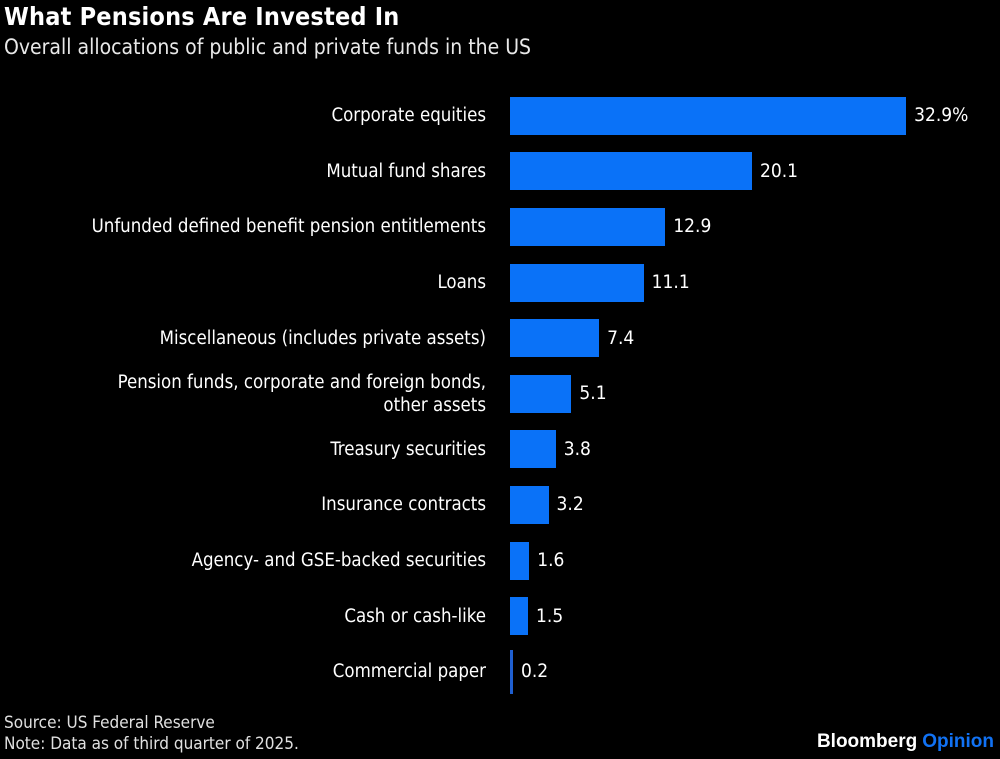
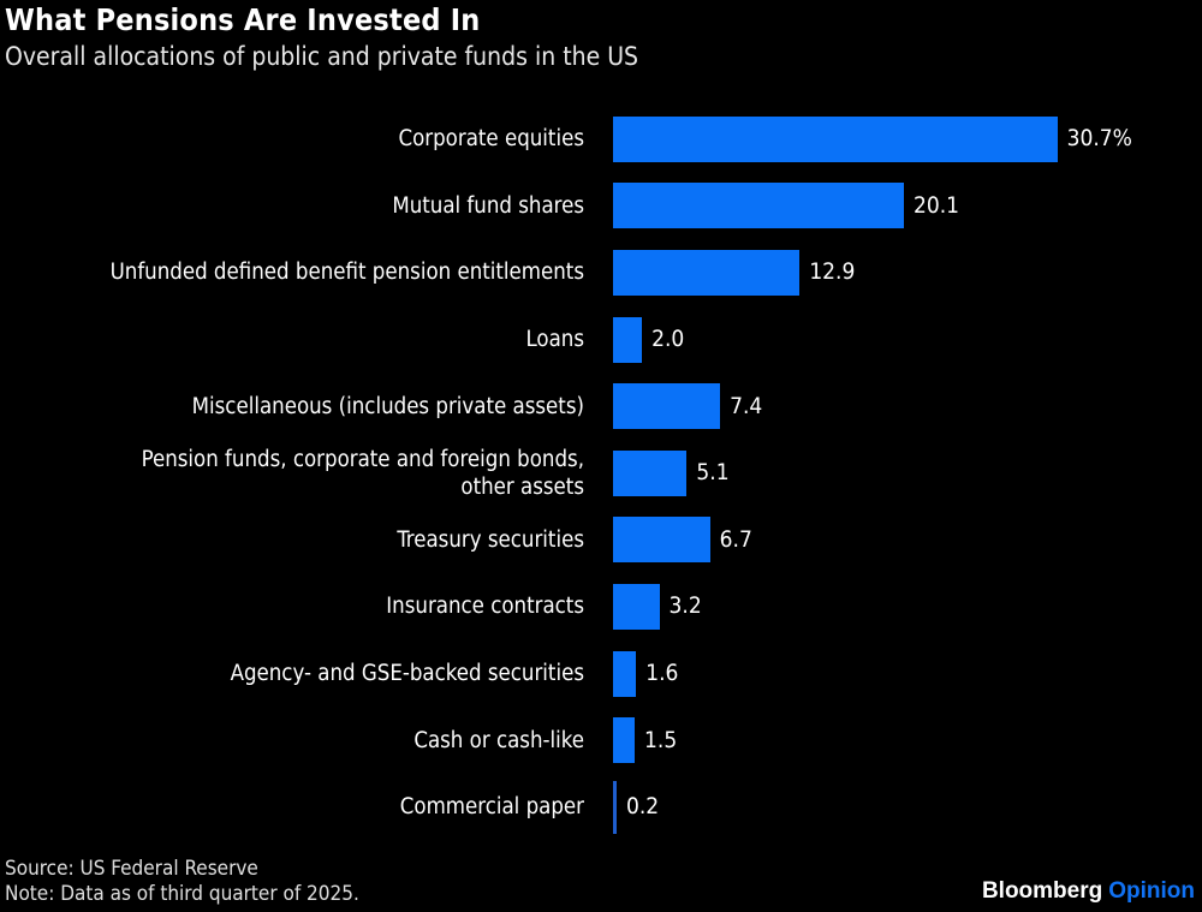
Corporate equities: 32.9% -> 30.7%
Loans: 11.1 -> 2.0
Treasury securities: 3.8 -> 6.7
